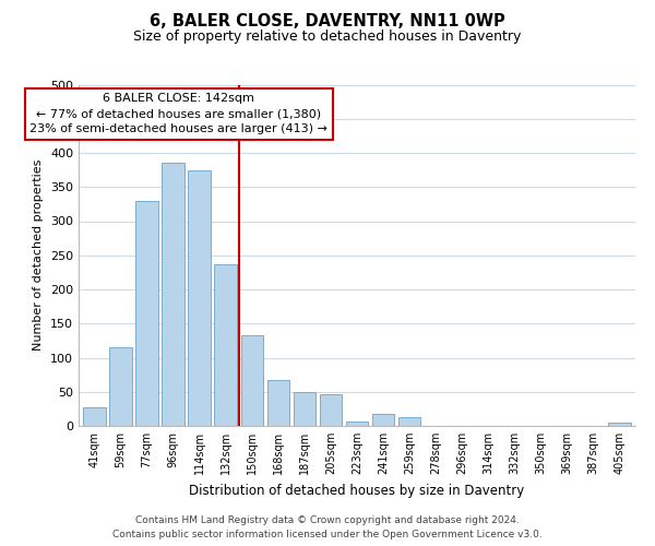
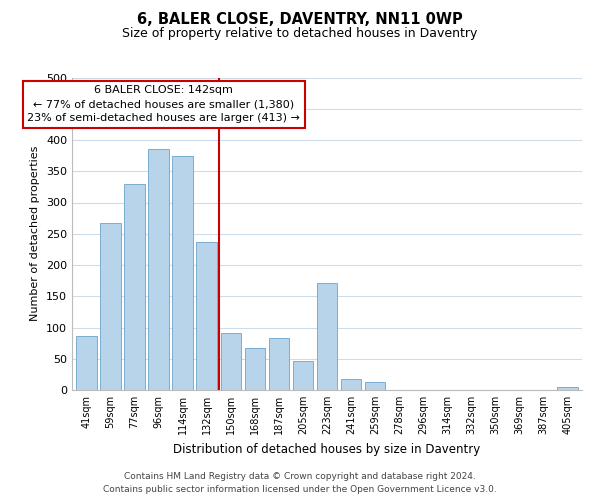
41sqm: 27 -> 86
59sqm: 116 -> 268
150sqm: 133 -> 92
187sqm: 50 -> 84
223sqm: 7 -> 172
